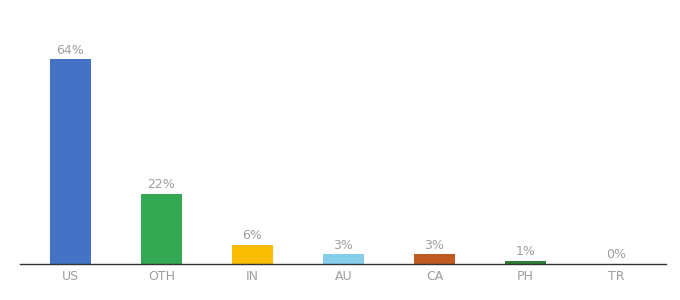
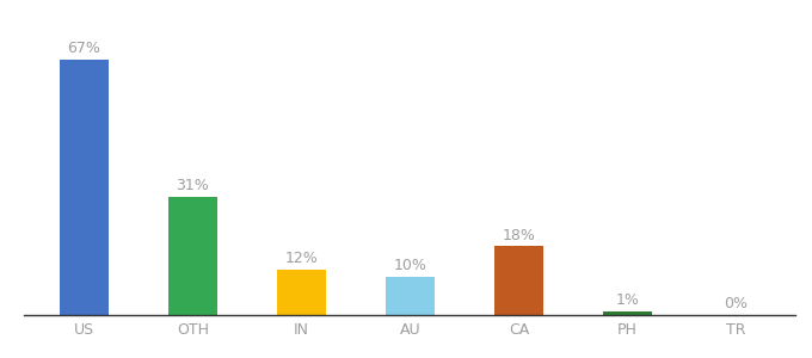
US: 64% -> 67%
OTH: 22% -> 31%
IN: 6% -> 12%
AU: 3% -> 10%
CA: 3% -> 18%
